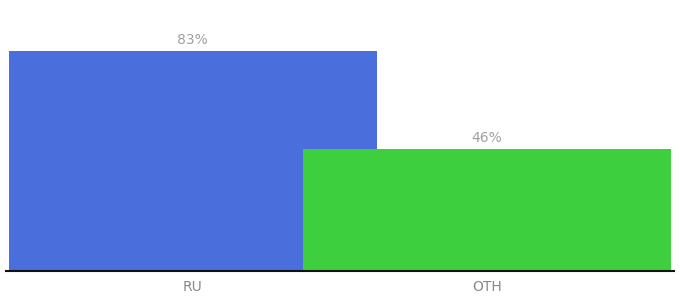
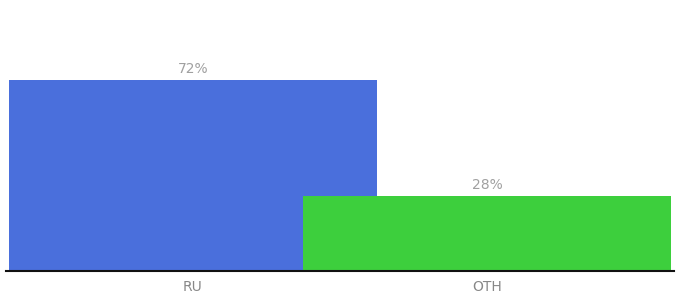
RU: 83% -> 72%
OTH: 46% -> 28%
